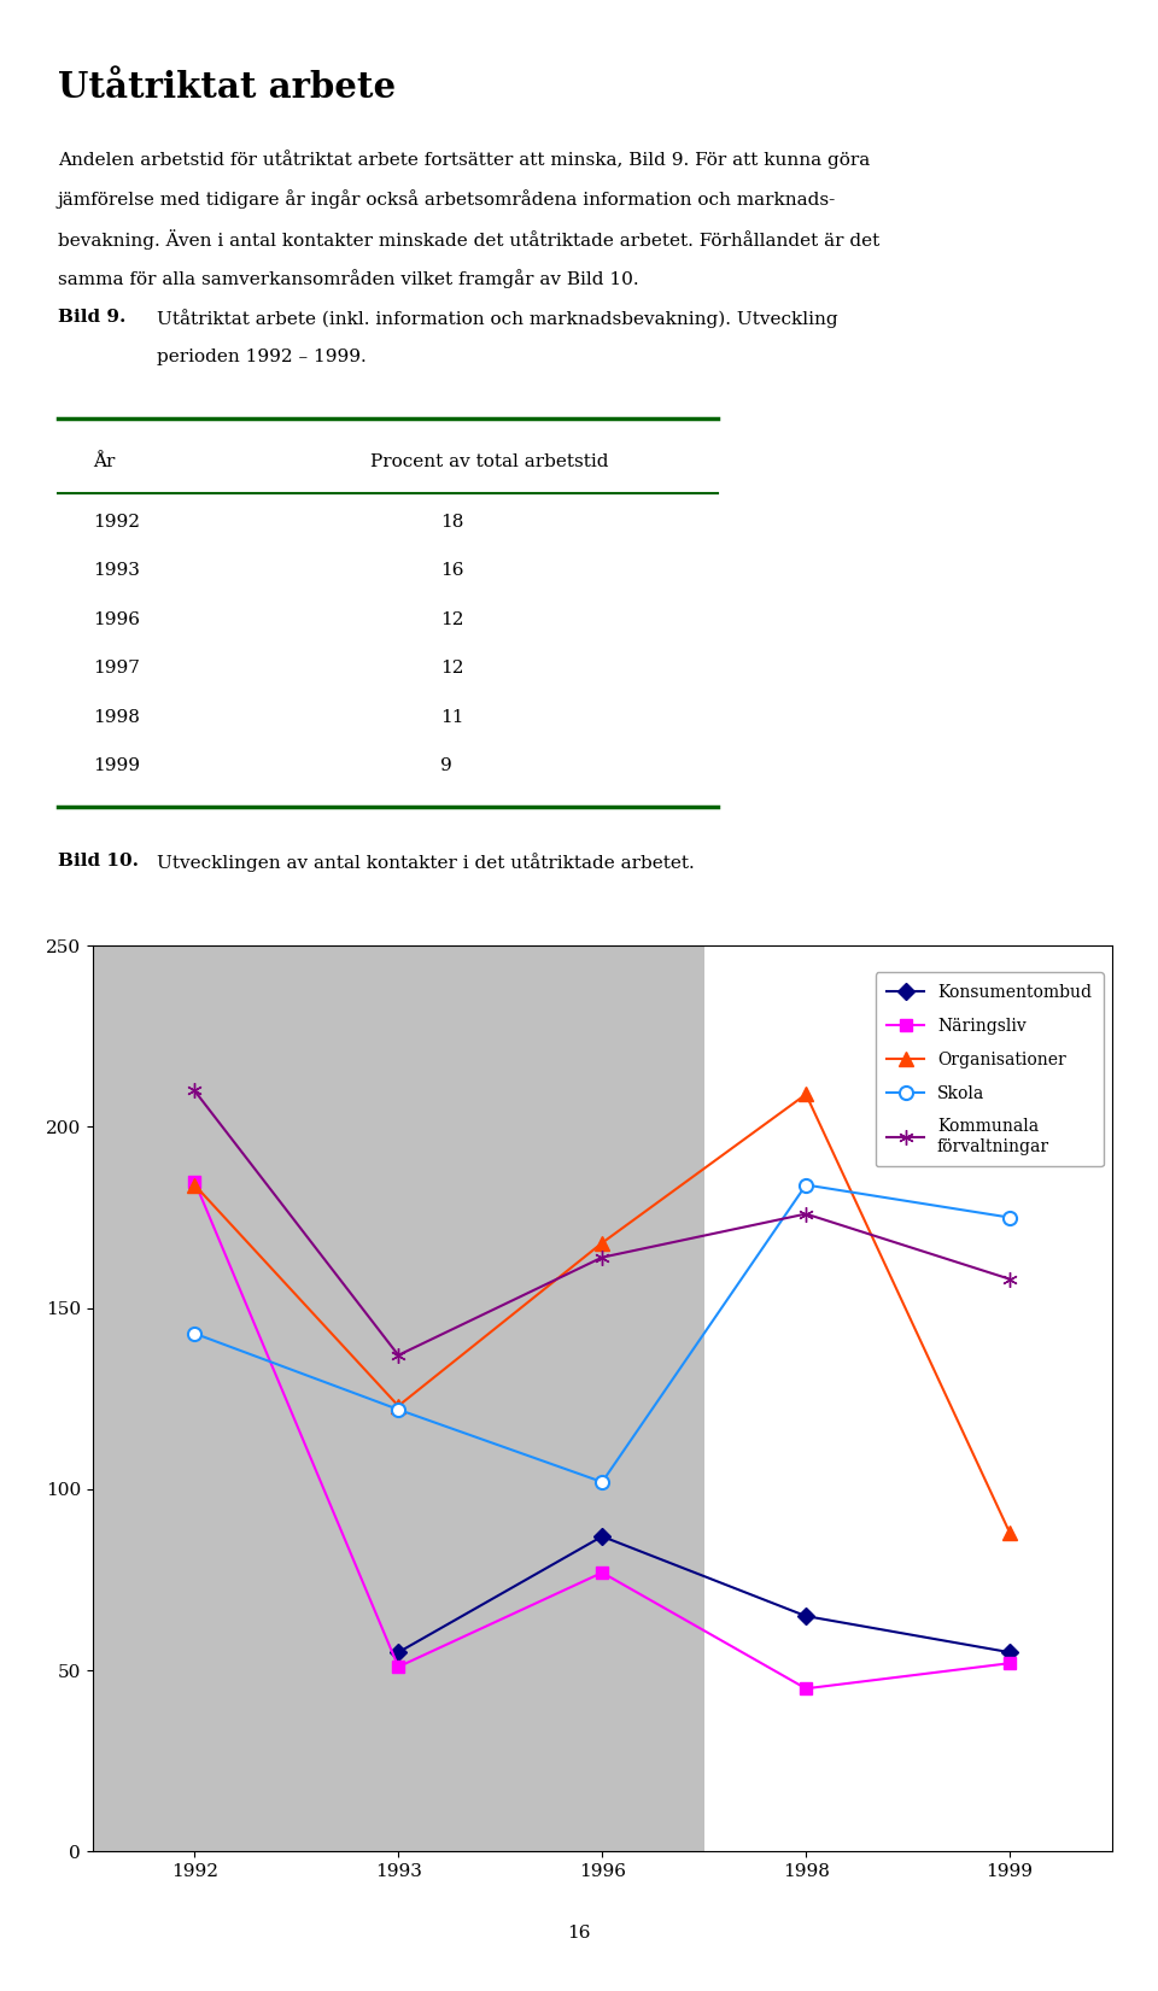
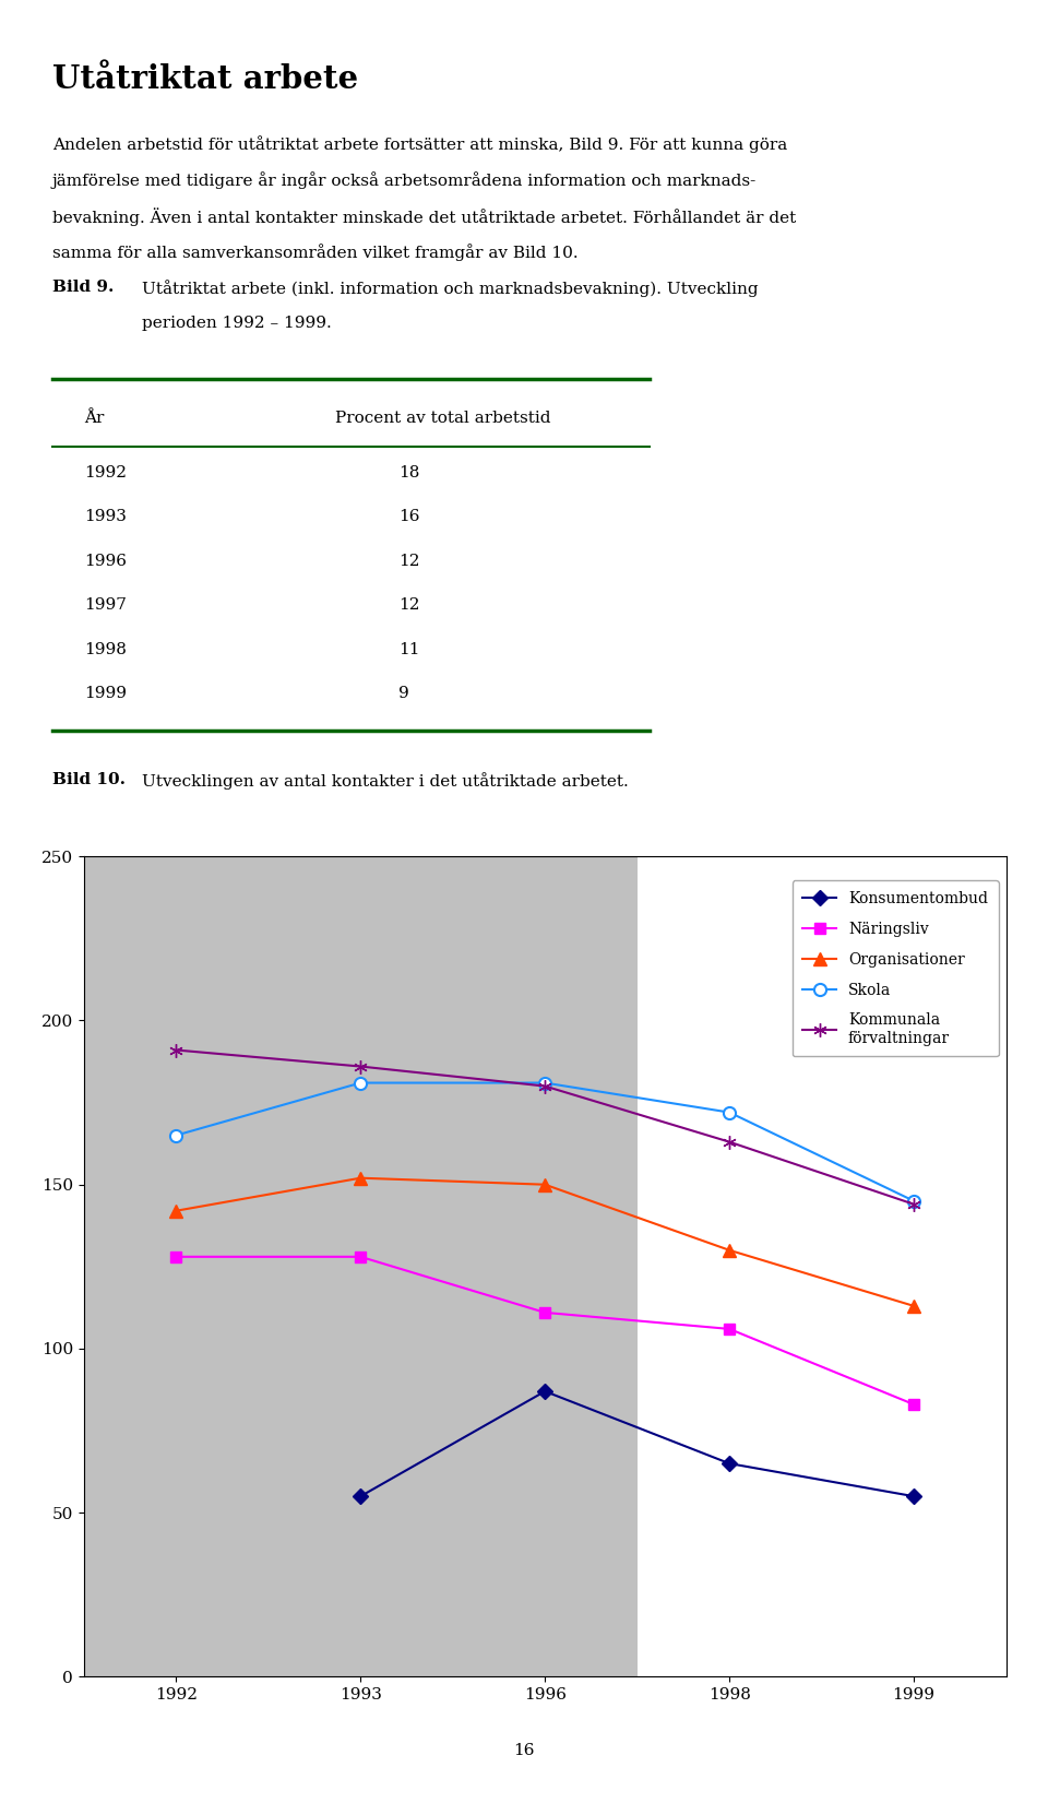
Näringsliv/1992: 185 -> 128
Organisationer/1992: 184 -> 142
Skola/1992: 143 -> 165
Kommunala förvaltningar/1992: 210 -> 191
Näringsliv/1993: 51 -> 128
Organisationer/1993: 123 -> 152
Skola/1993: 122 -> 181
Kommunala förvaltningar/1993: 137 -> 186
Näringsliv/1996: 77 -> 111
Organisationer/1996: 168 -> 150
Skola/1996: 102 -> 181
Kommunala förvaltningar/1996: 164 -> 180
Näringsliv/1998: 45 -> 106
Organisationer/1998: 209 -> 130
Skola/1998: 184 -> 172
Kommunala förvaltningar/1998: 176 -> 163
Näringsliv/1999: 52 -> 83
Organisationer/1999: 88 -> 113
Skola/1999: 175 -> 145
Kommunala förvaltningar/1999: 158 -> 144
